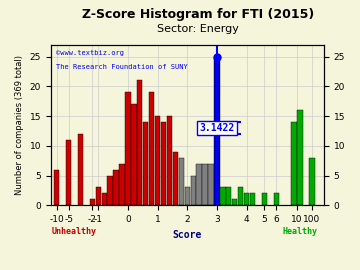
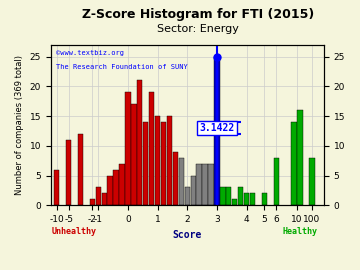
6: 2 -> 8
